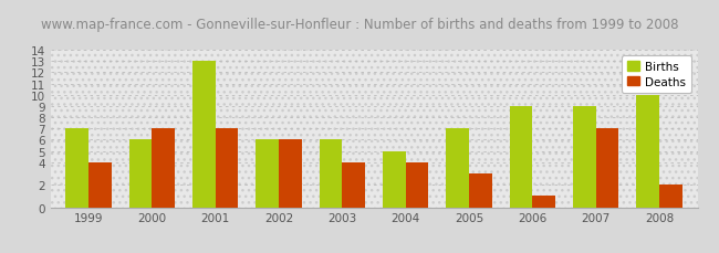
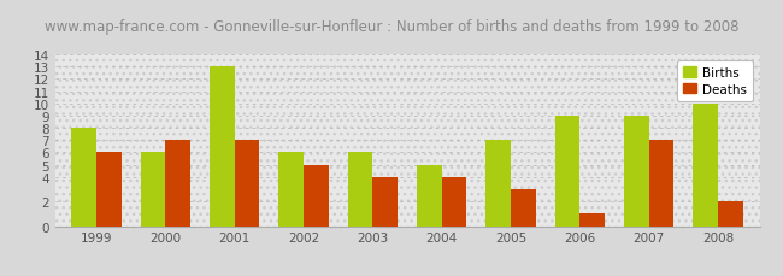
Births/1999: 7 -> 8
Deaths/1999: 4 -> 6
Deaths/2002: 6 -> 5
